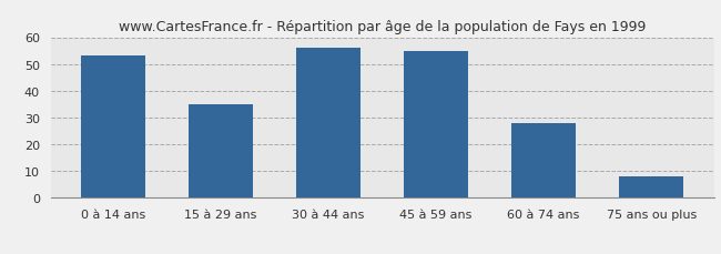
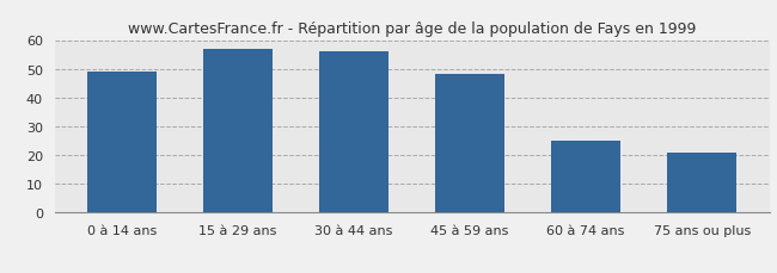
0 à 14 ans: 53 -> 49
15 à 29 ans: 35 -> 57
45 à 59 ans: 55 -> 48
60 à 74 ans: 28 -> 25
75 ans ou plus: 8 -> 21
